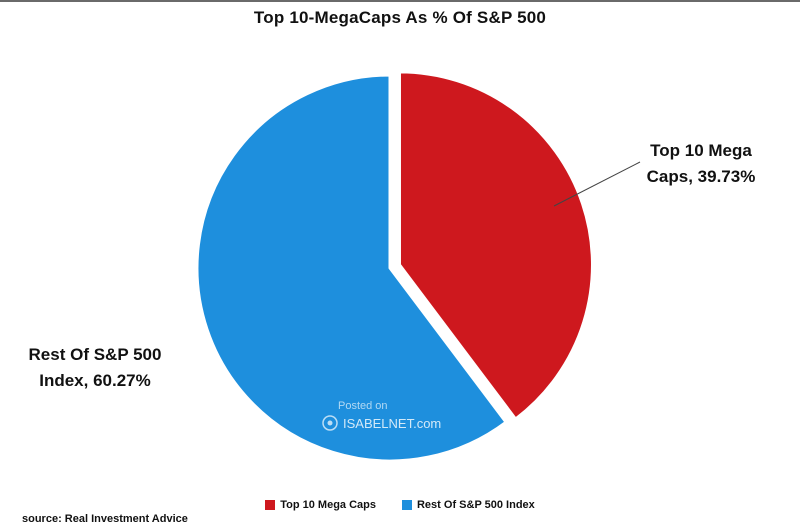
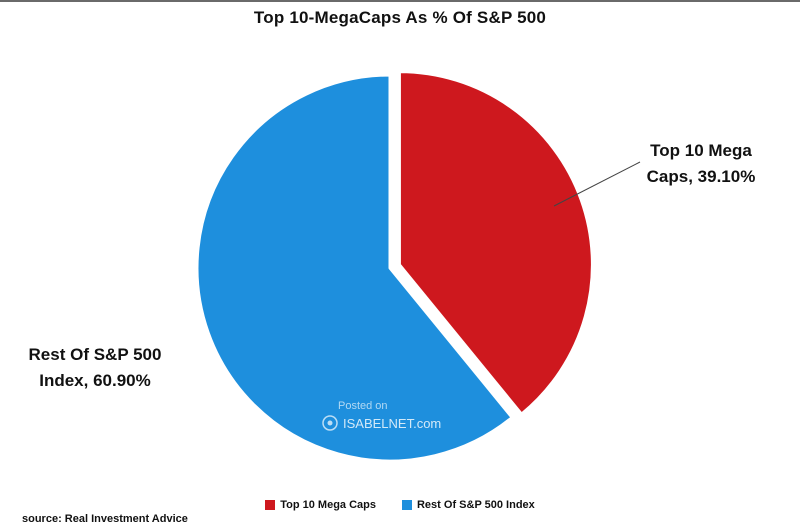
Top 10 Mega Caps: 39.73% -> 39.10%
Rest Of S&P 500 Index: 60.27% -> 60.90%
